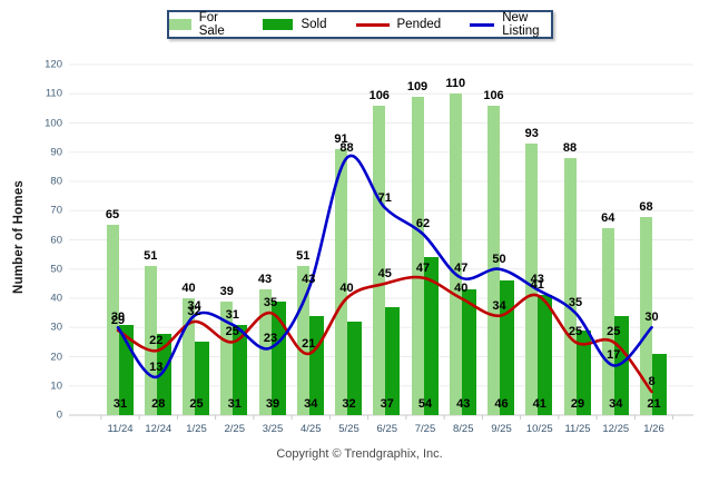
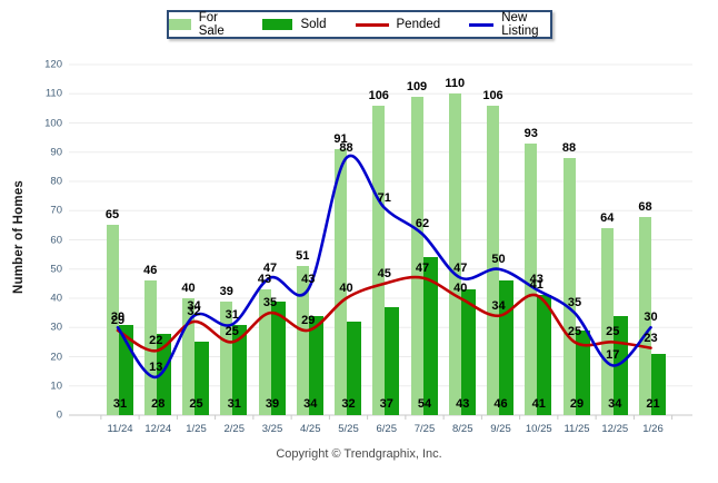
For Sale/12/24: 51 -> 46
New Listing/3/25: 23 -> 47
Pended/4/25: 21 -> 29
Pended/1/26: 8 -> 23
